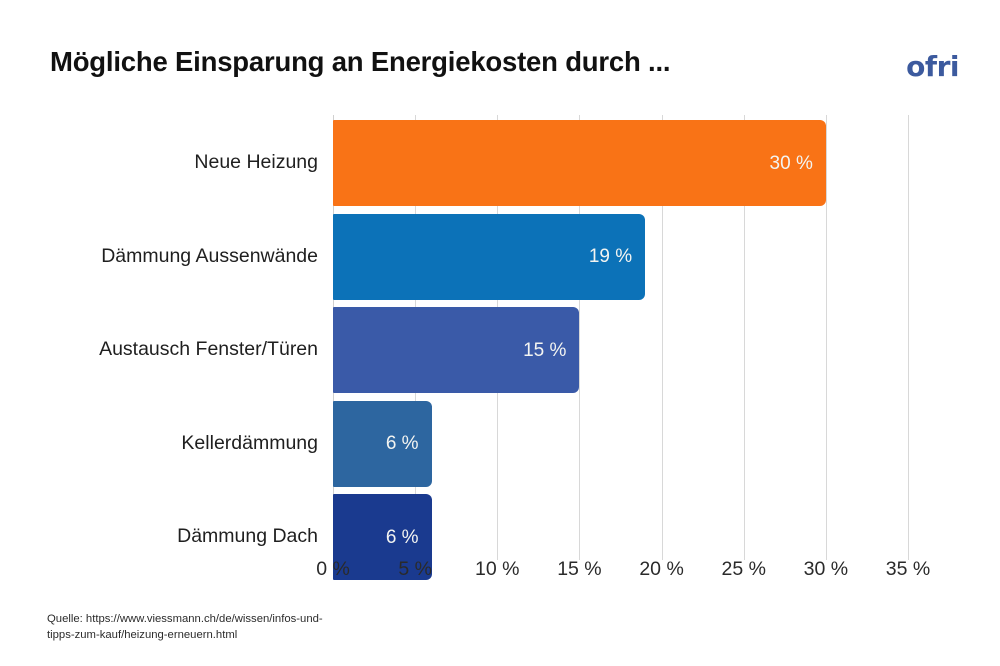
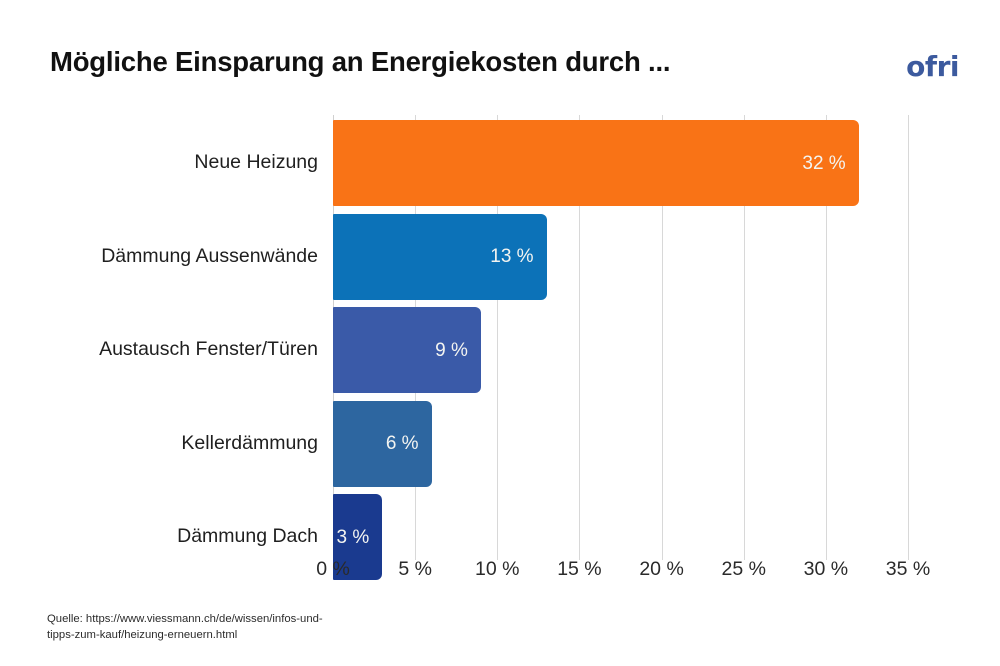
Neue Heizung: 30 -> 32
Dämmung Aussenwände: 19 -> 13
Austausch Fenster/Türen: 15 -> 9
Dämmung Dach: 6 -> 3
